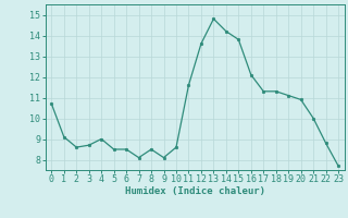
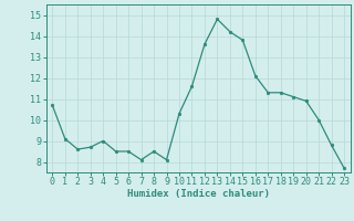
10: 8.6 -> 10.3
